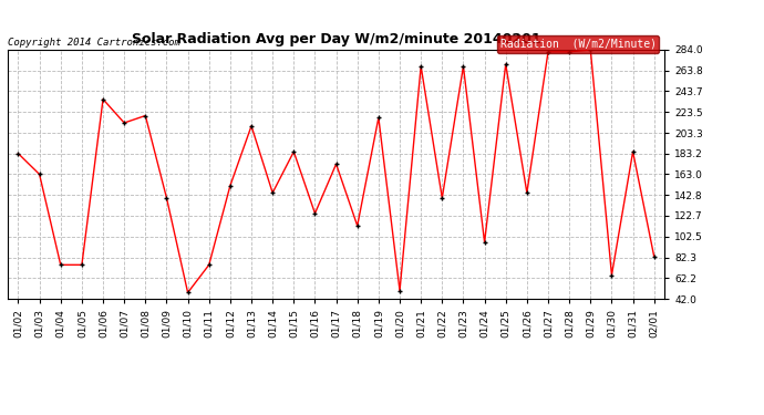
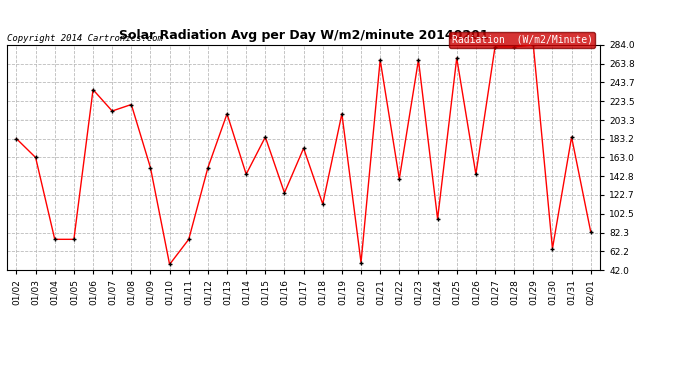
01/09: 140 -> 152
01/19: 218 -> 210
